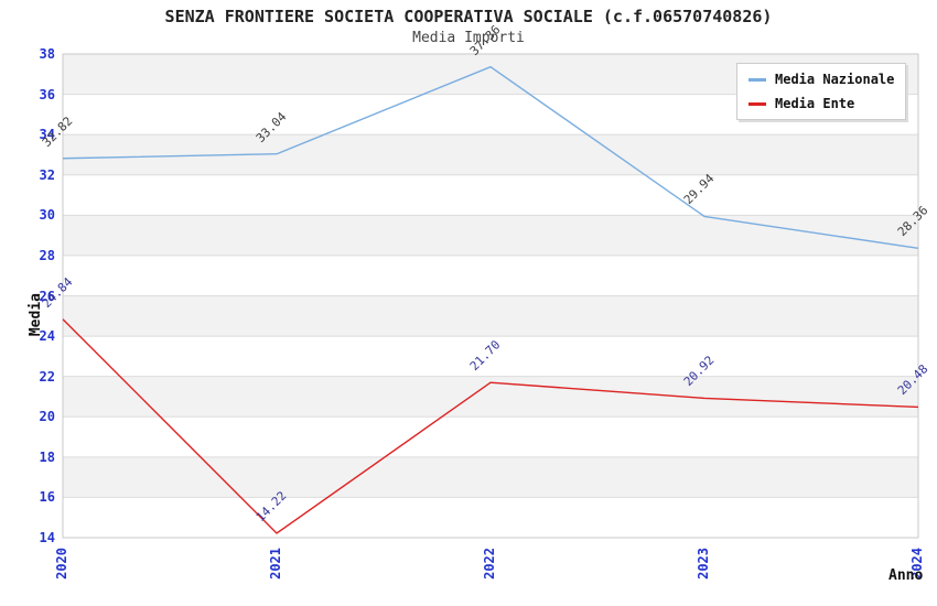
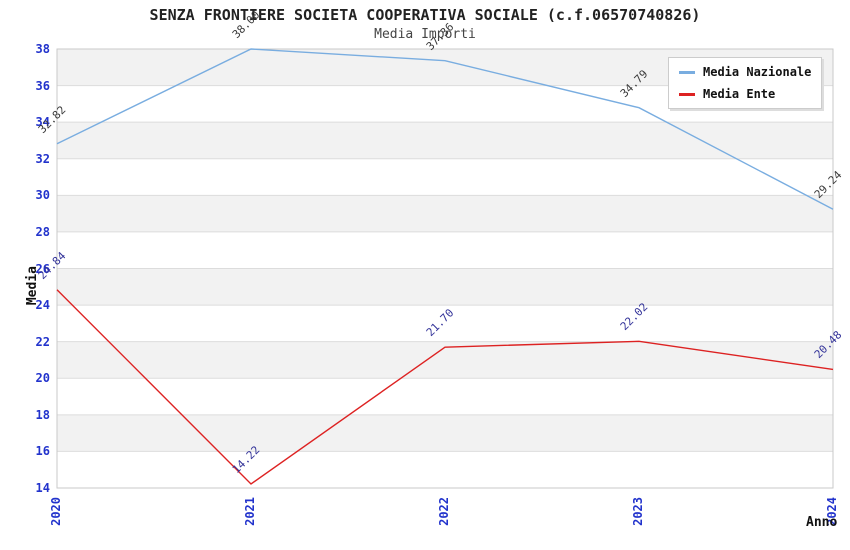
Media Nazionale/2021: 33.04 -> 38.00
Media Nazionale/2023: 29.94 -> 34.79
Media Ente/2023: 20.92 -> 22.02
Media Nazionale/2024: 28.36 -> 29.24
